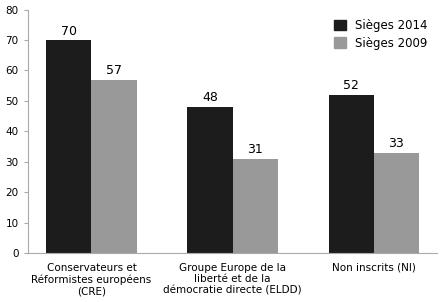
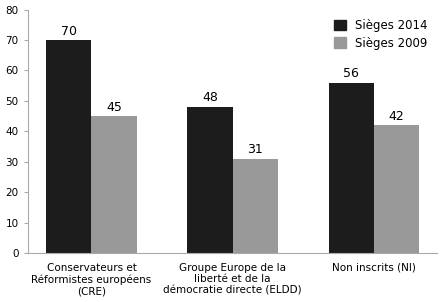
Sièges 2009/Conservateurs et Réformistes européens (CRE): 57 -> 45
Sièges 2014/Non inscrits (NI): 52 -> 56
Sièges 2009/Non inscrits (NI): 33 -> 42
